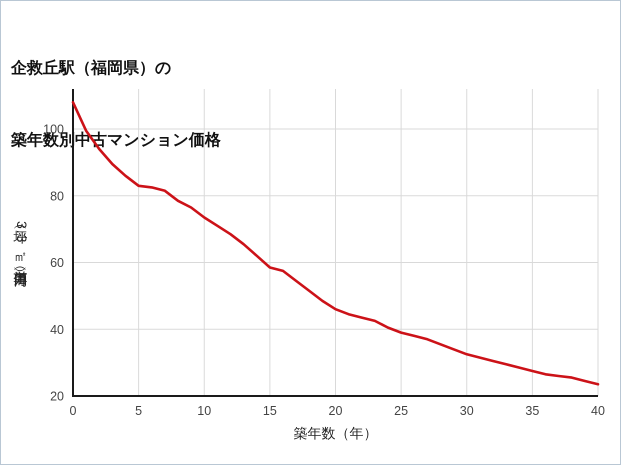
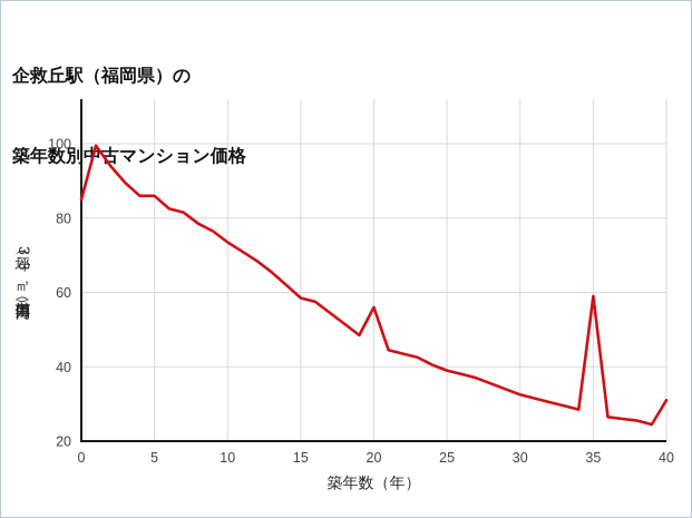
0: 108 -> 85
5: 83 -> 86
20: 46 -> 56
35: 28 -> 59
40: 24 -> 31
